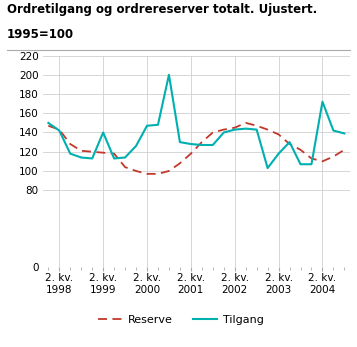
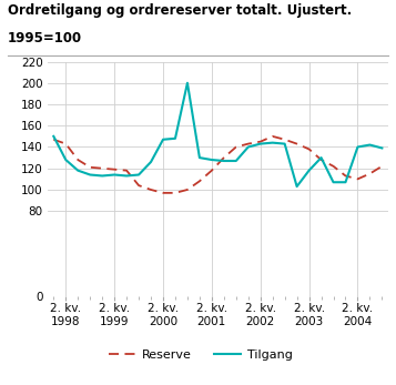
Tilgang/2. kv. 1998: 142 -> 128
Tilgang/2. kv. 1999: 140 -> 114
Tilgang/2. kv. 2004: 172 -> 140
